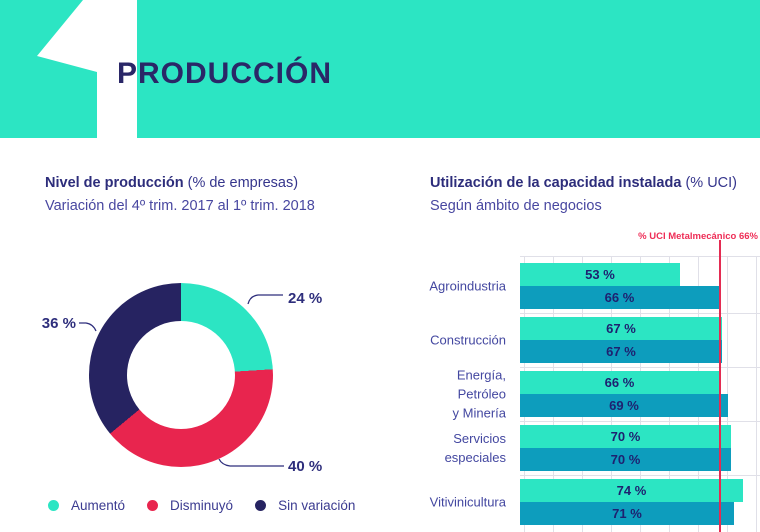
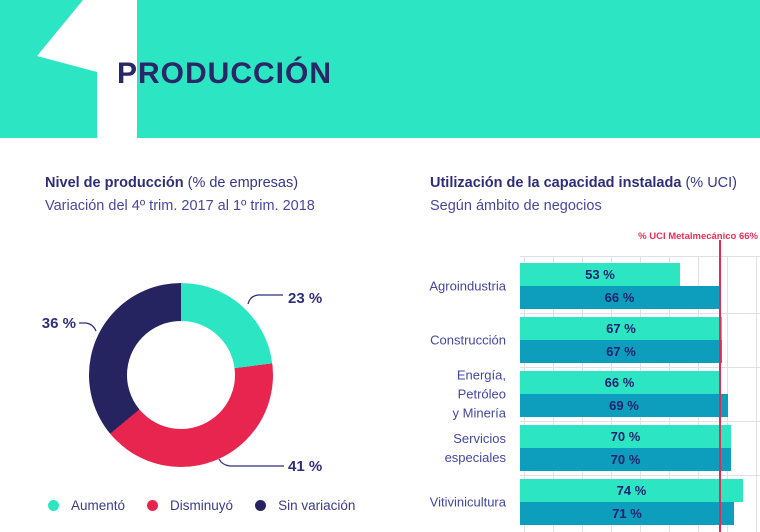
Nivel de producción (% de empresas)/Aumentó: 24 -> 23
Nivel de producción (% de empresas)/Disminuyó: 40 -> 41
